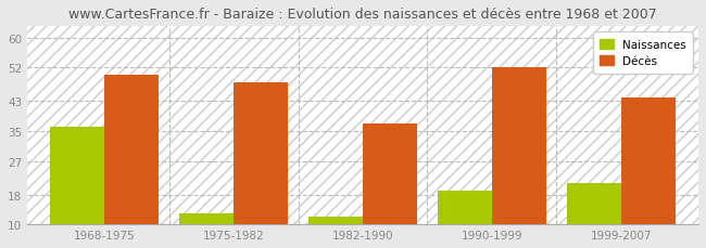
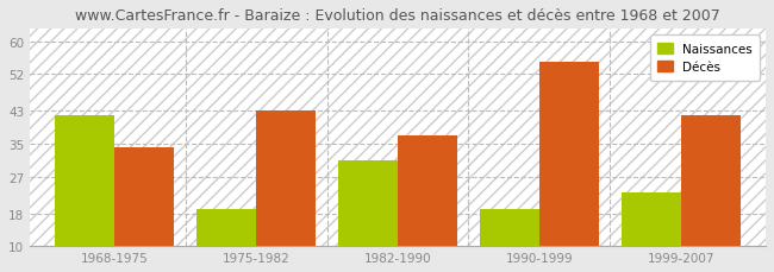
Naissances/1968-1975: 36 -> 42
Décès/1968-1975: 50 -> 34
Naissances/1975-1982: 13 -> 19
Décès/1975-1982: 48 -> 43
Naissances/1982-1990: 12 -> 31
Décès/1990-1999: 52 -> 55
Naissances/1999-2007: 21 -> 23
Décès/1999-2007: 44 -> 42
